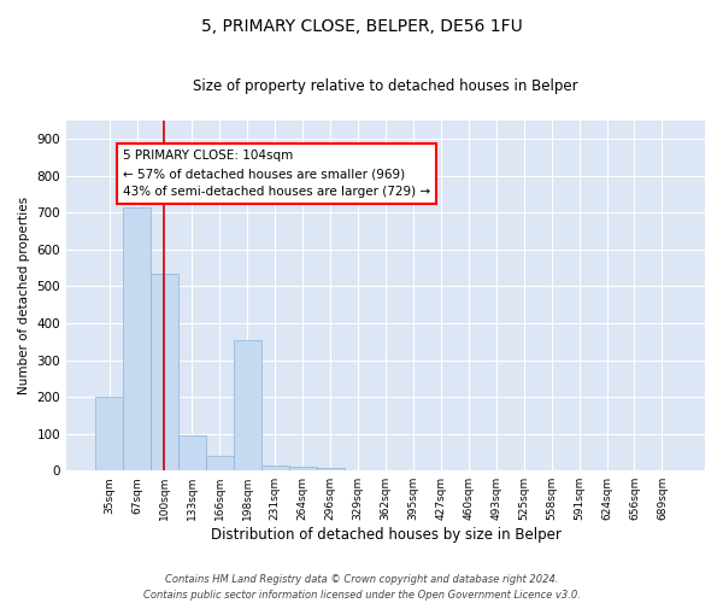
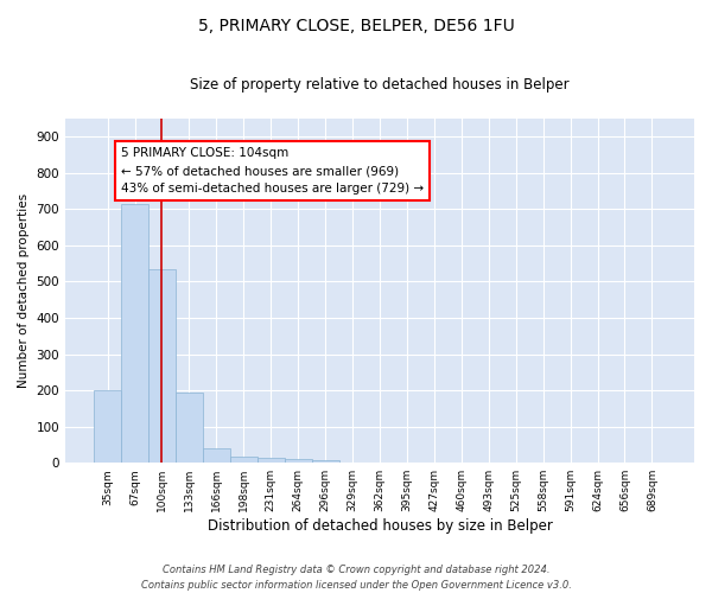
133sqm: 95 -> 195
198sqm: 355 -> 17
